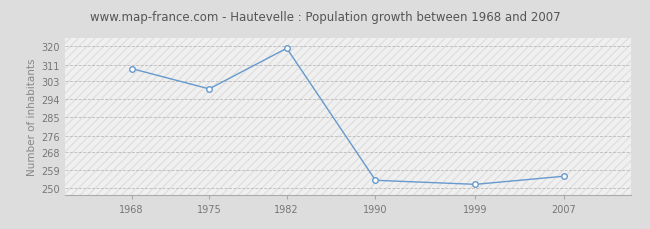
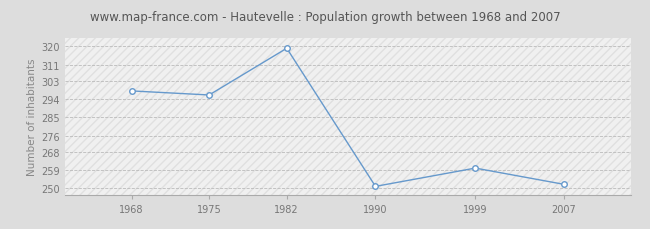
1968: 309 -> 298
1975: 299 -> 296
1990: 254 -> 251
1999: 252 -> 260
2007: 256 -> 252
